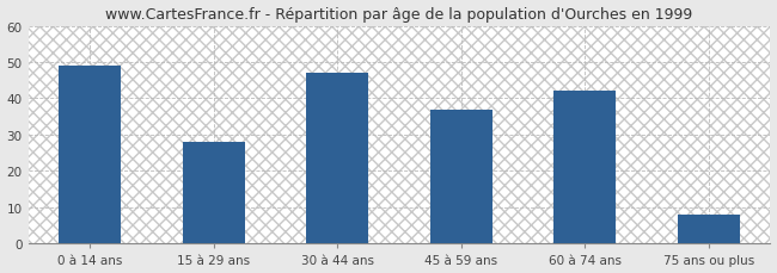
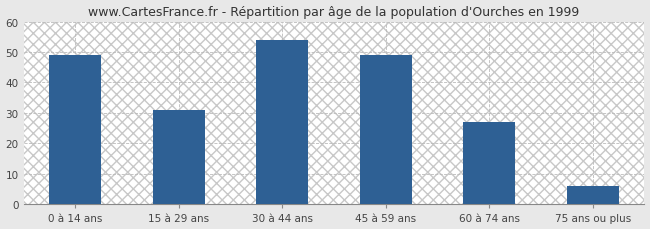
15 à 29 ans: 28 -> 31
30 à 44 ans: 47 -> 54
45 à 59 ans: 37 -> 49
60 à 74 ans: 42 -> 27
75 ans ou plus: 8 -> 6
